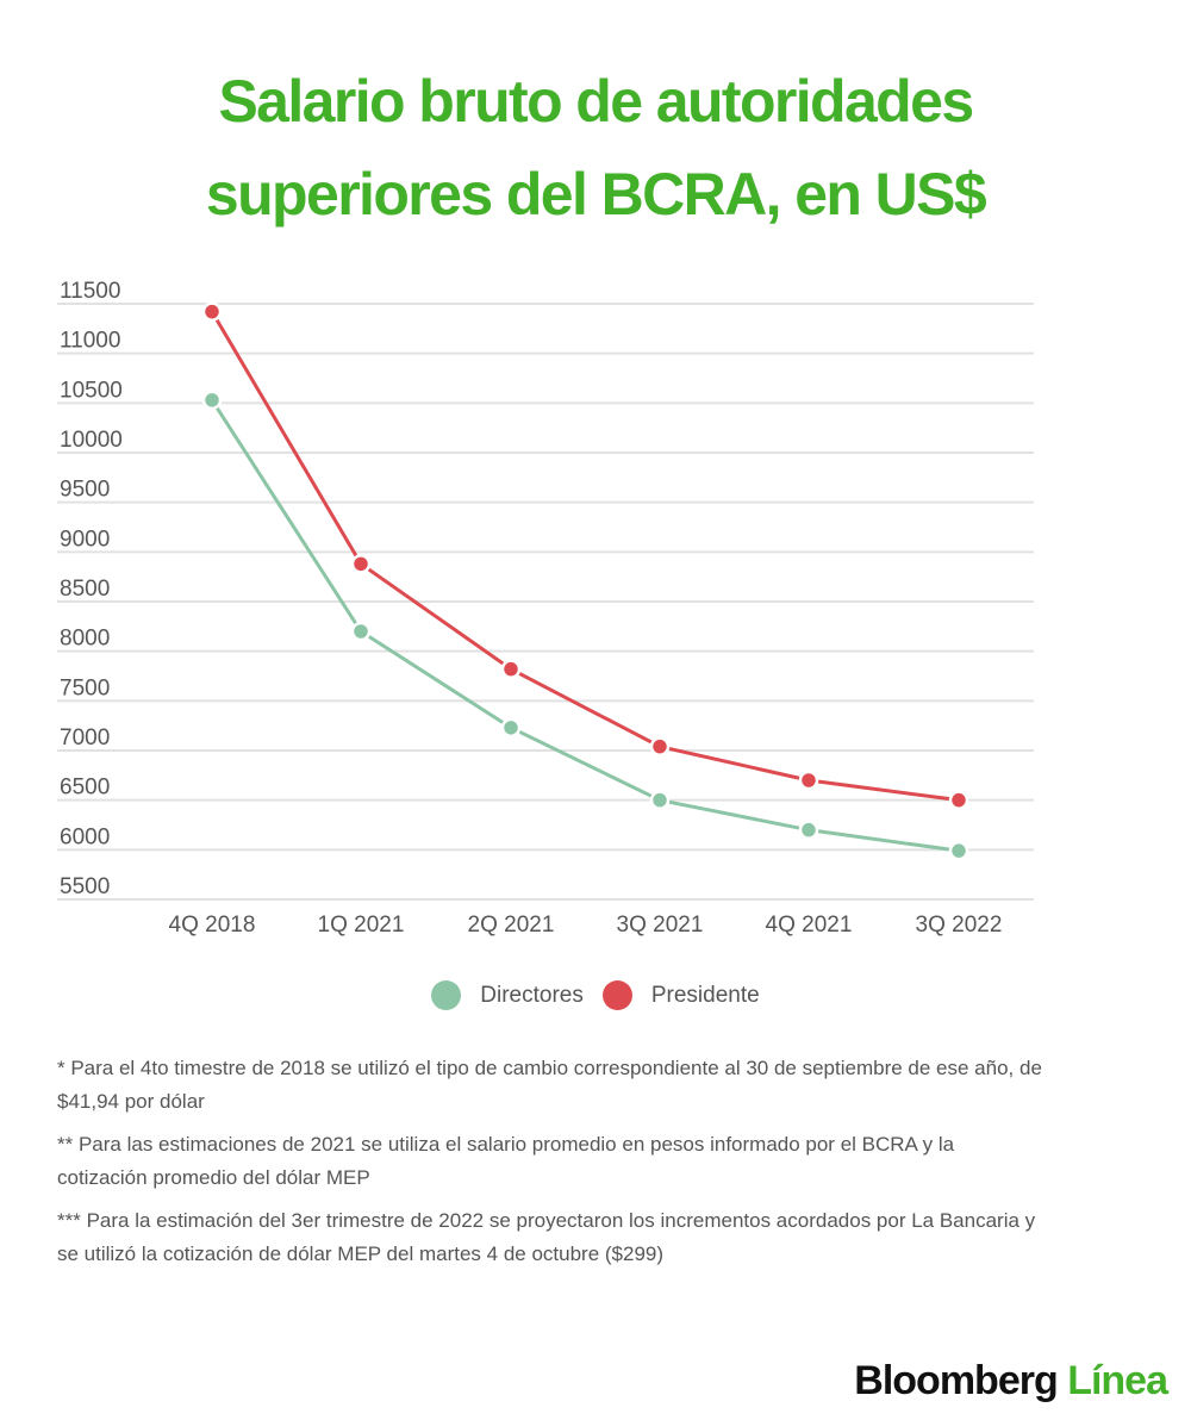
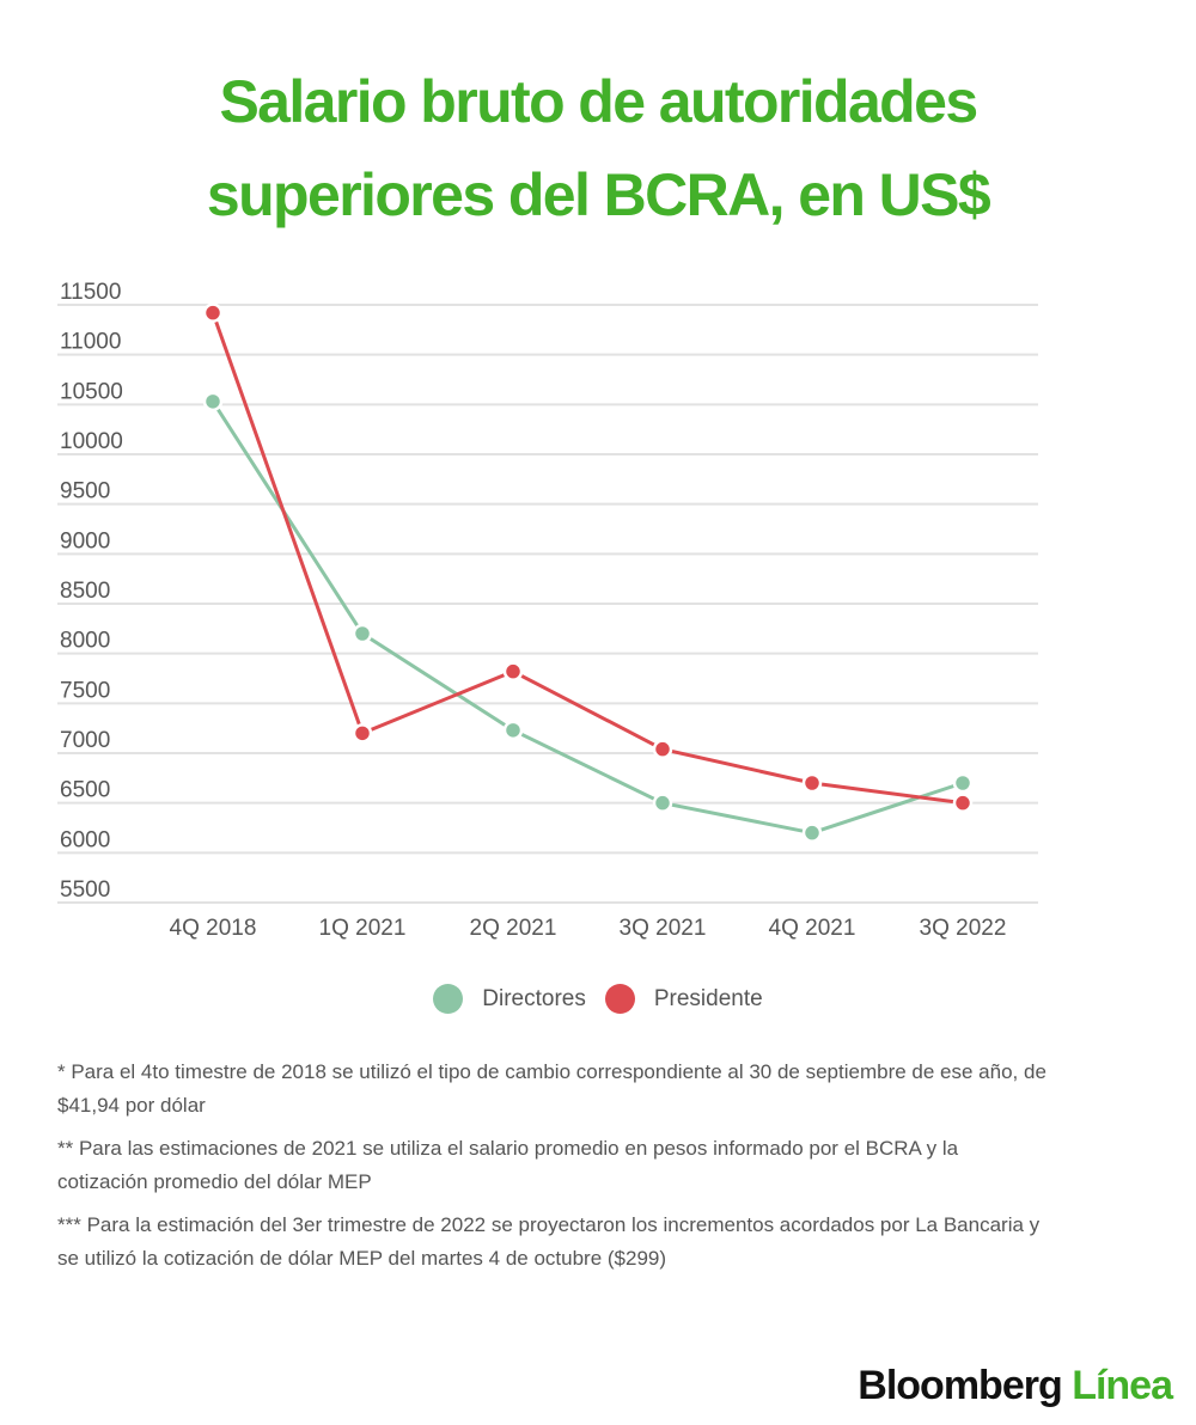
Presidente/1Q 2021: 8900 -> 7200
Directores/3Q 2022: 6000 -> 6700
